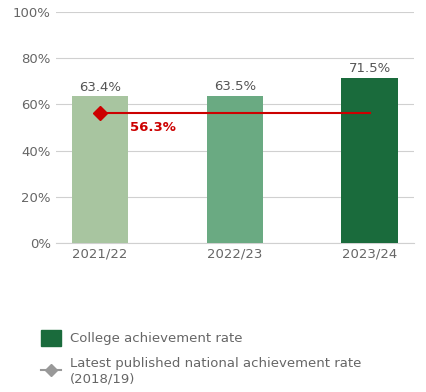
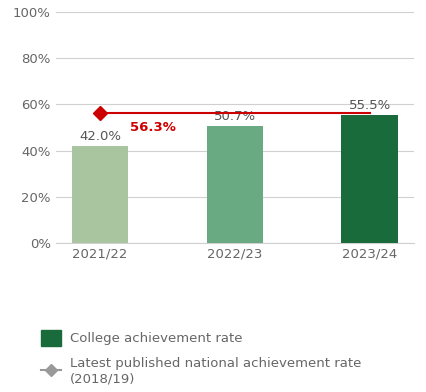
2021/22: 63.4% -> 42.0%
2022/23: 63.5% -> 50.7%
2023/24: 71.5% -> 55.5%
